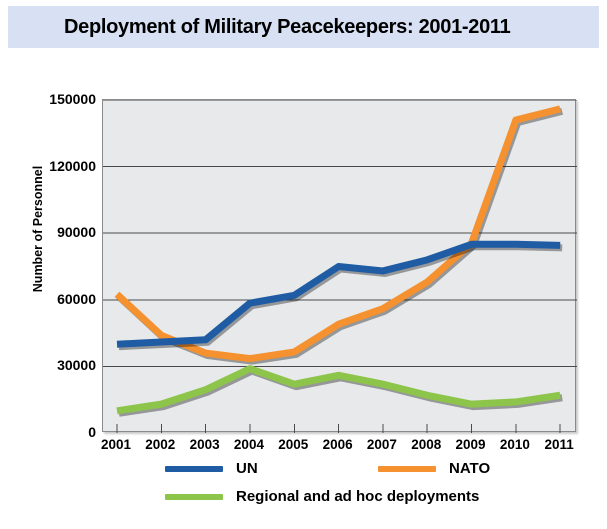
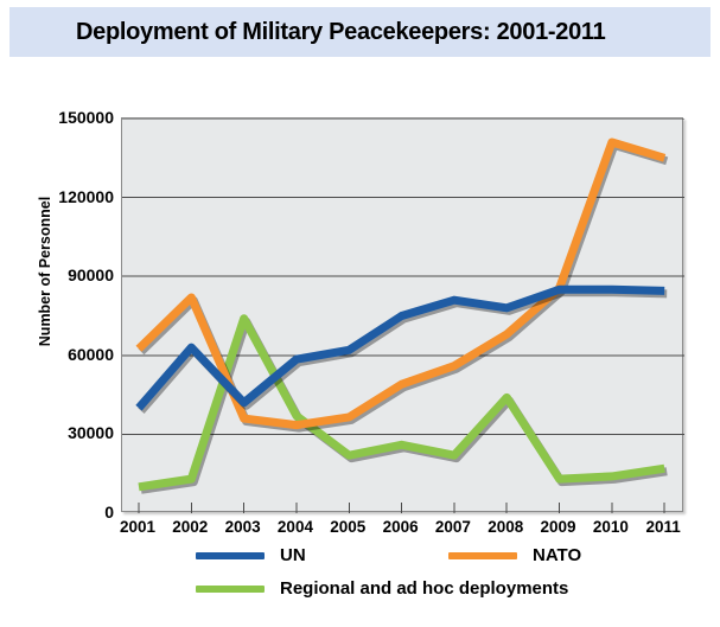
UN/2002: 41000 -> 63000
NATO/2002: 44000 -> 82000
Regional and ad hoc deployments/2003: 20000 -> 74000
Regional and ad hoc deployments/2004: 29000 -> 37000
UN/2007: 73000 -> 81000
Regional and ad hoc deployments/2008: 17000 -> 44000
NATO/2011: 146000 -> 135000
